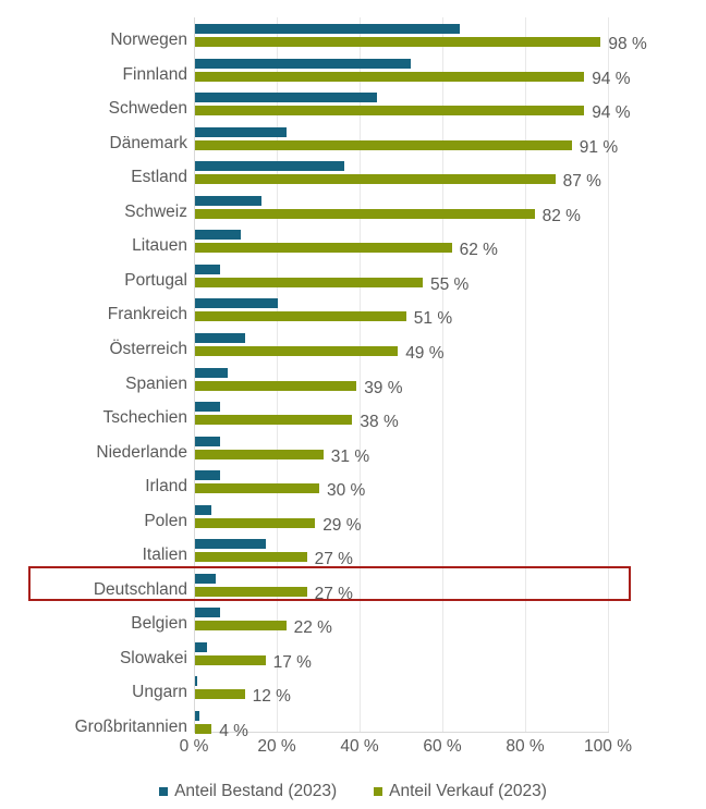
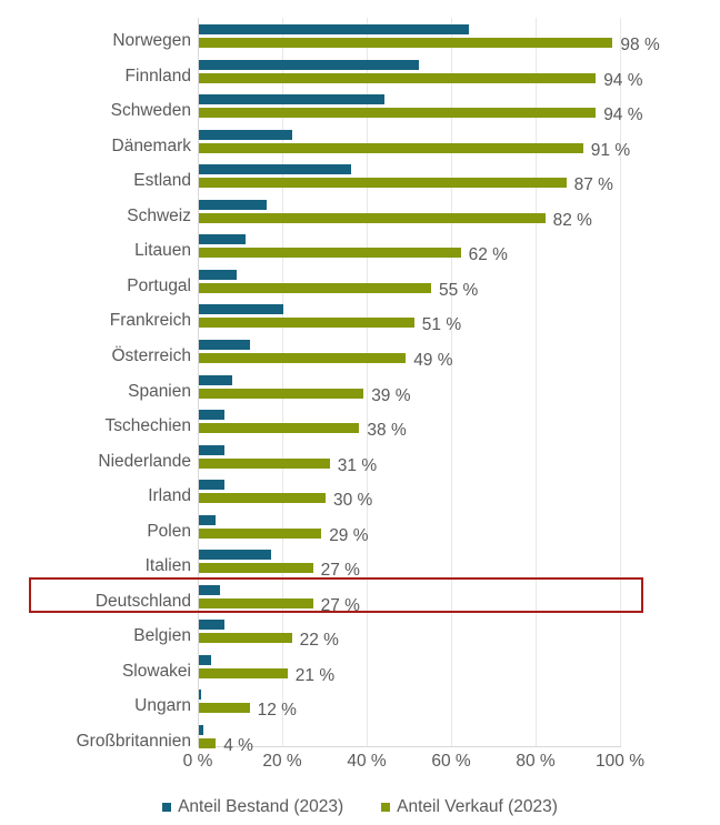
Anteil Bestand (2023)/Portugal: 6% -> 9%
Anteil Verkauf (2023)/Slowakei: 17 -> 21
